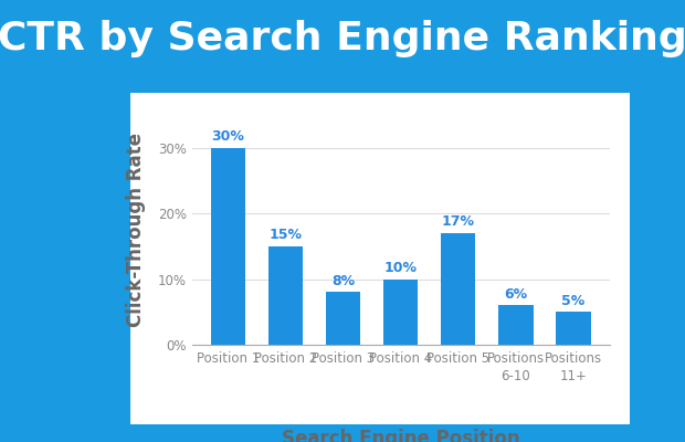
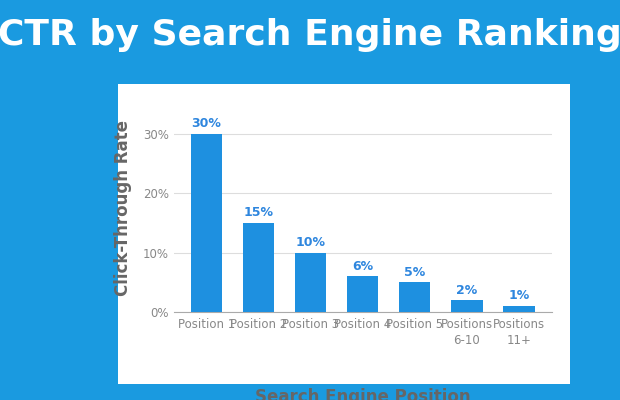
Position 3: 8% -> 10%
Position 4: 10% -> 6%
Position 5: 17% -> 5%
Positions 6-10: 6% -> 2%
Positions 11+: 5% -> 1%
